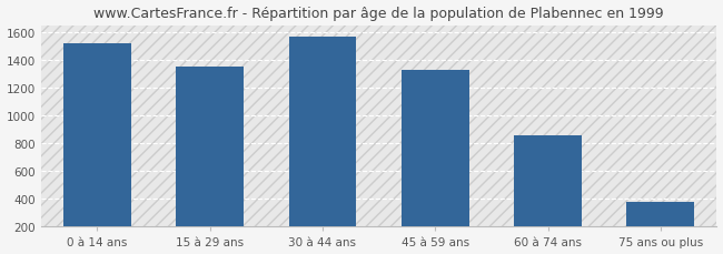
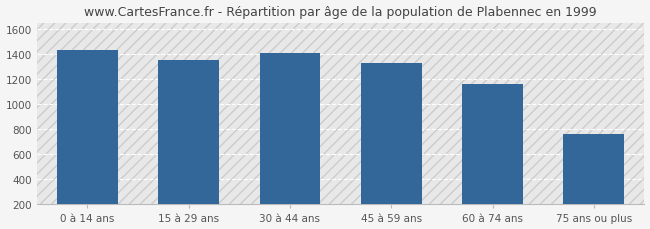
0 à 14 ans: 1520 -> 1430
30 à 44 ans: 1570 -> 1410
60 à 74 ans: 860 -> 1160
75 ans ou plus: 380 -> 760
